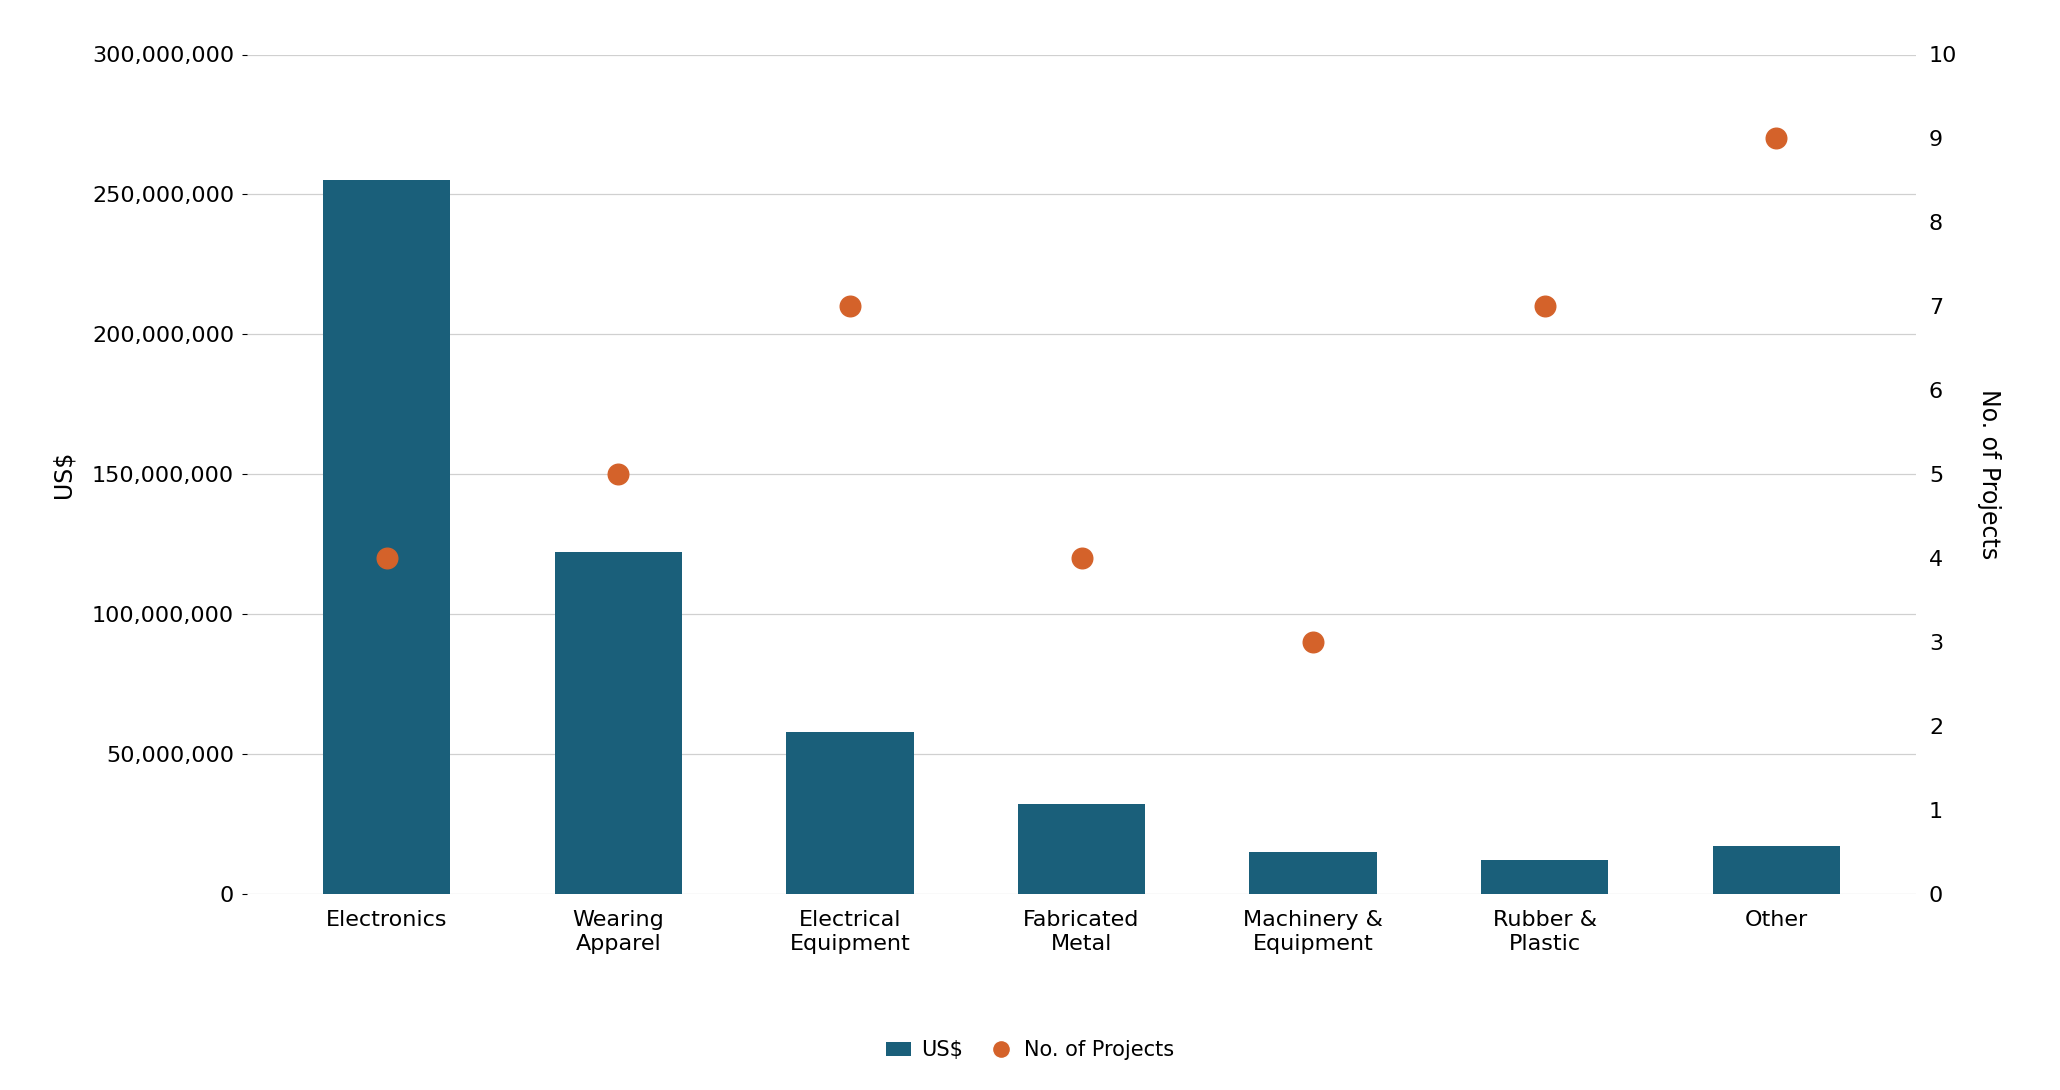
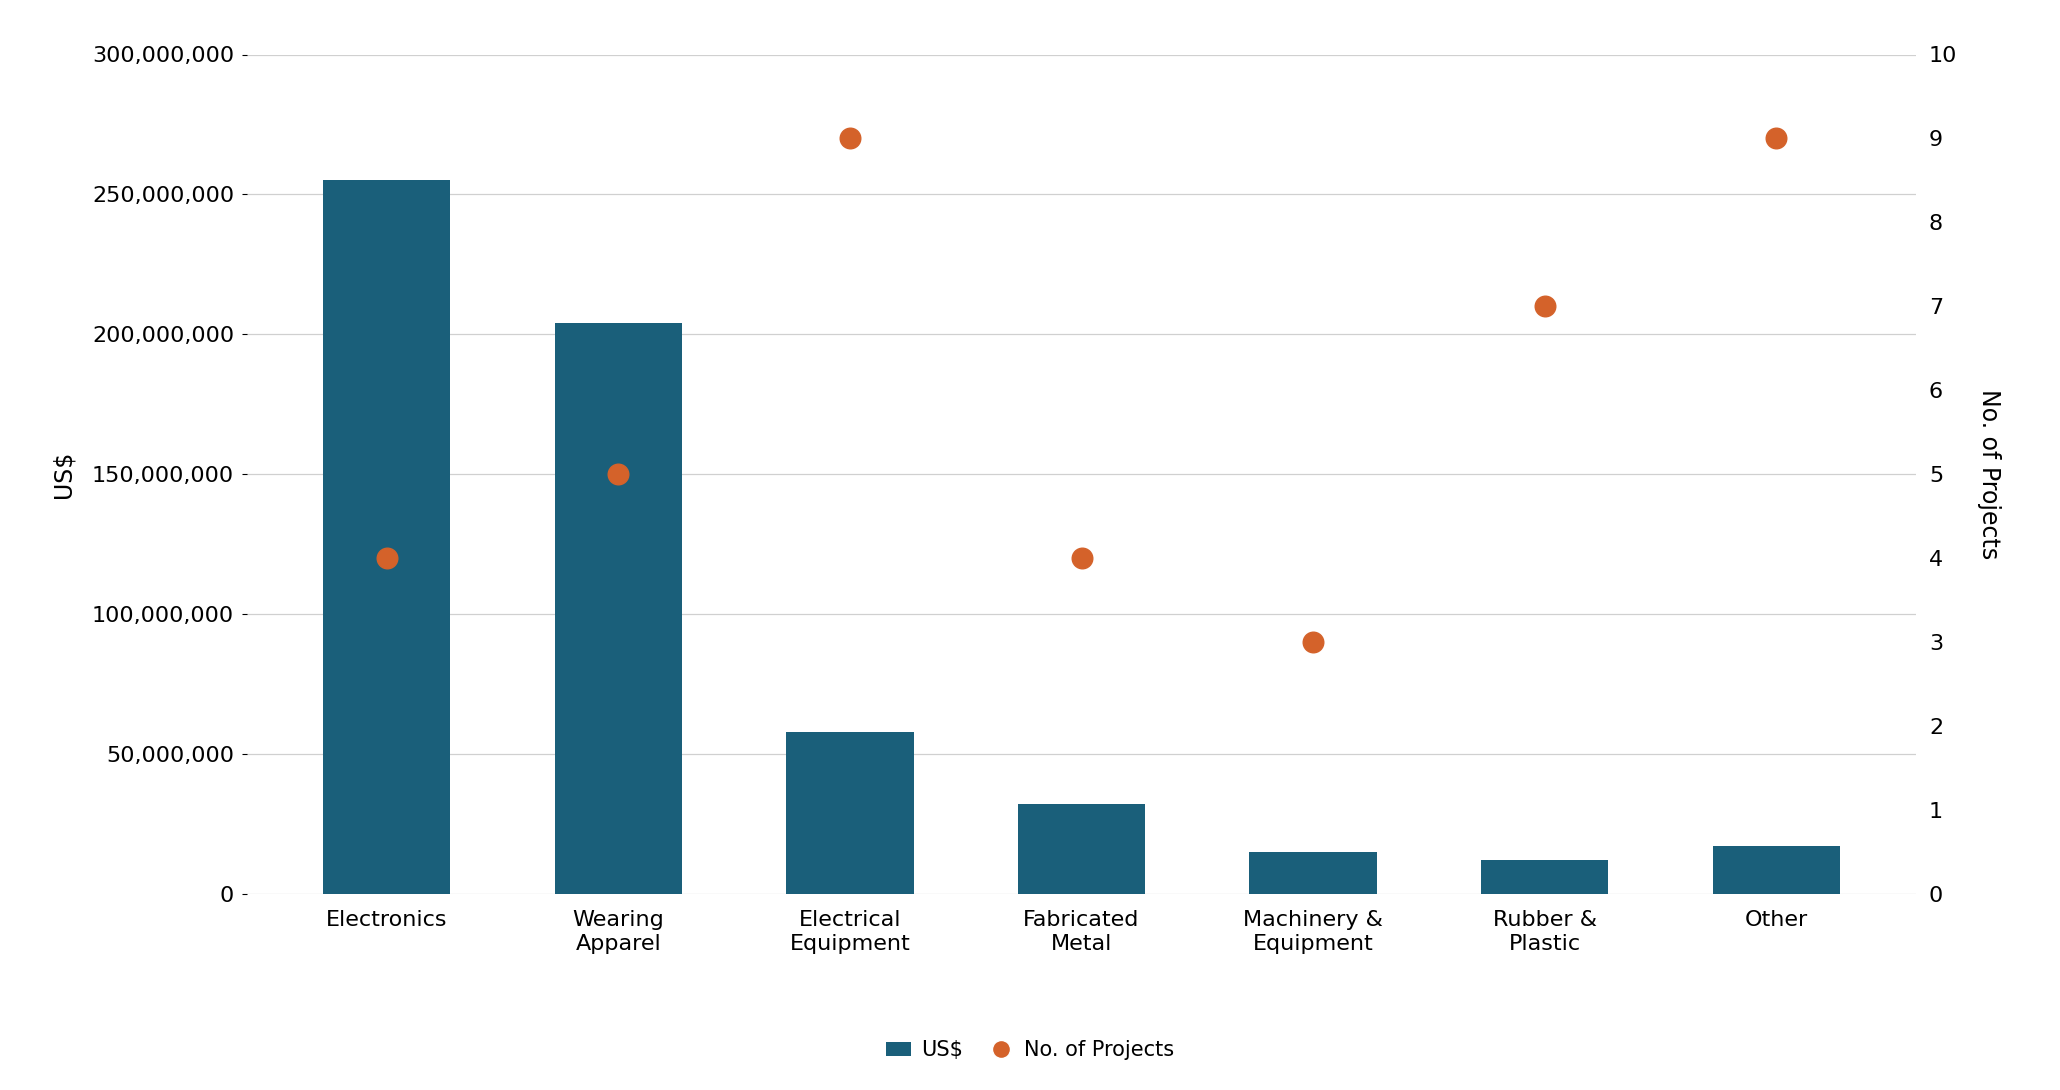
US$/Wearing Apparel: 122,000,000 -> 204,000,000
No. of Projects/Electrical Equipment: 7 -> 9
